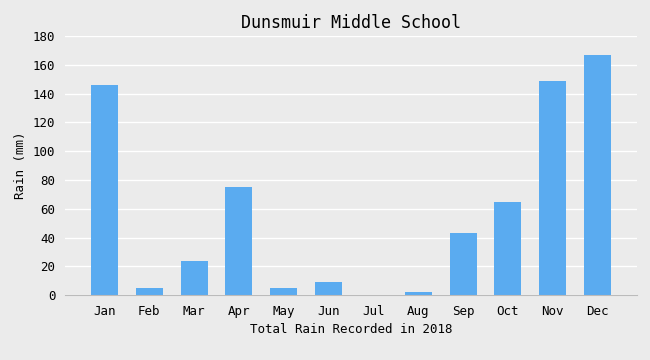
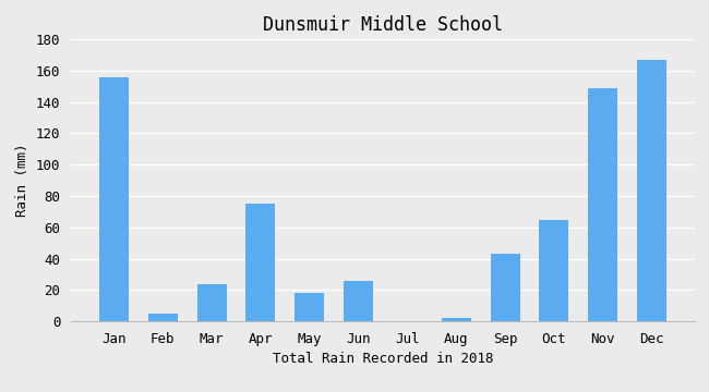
Jan: 146 -> 156
May: 5 -> 18
Jun: 9 -> 26
